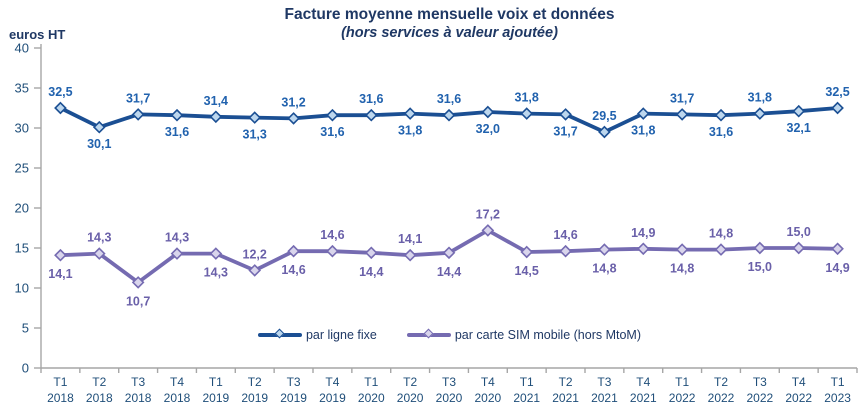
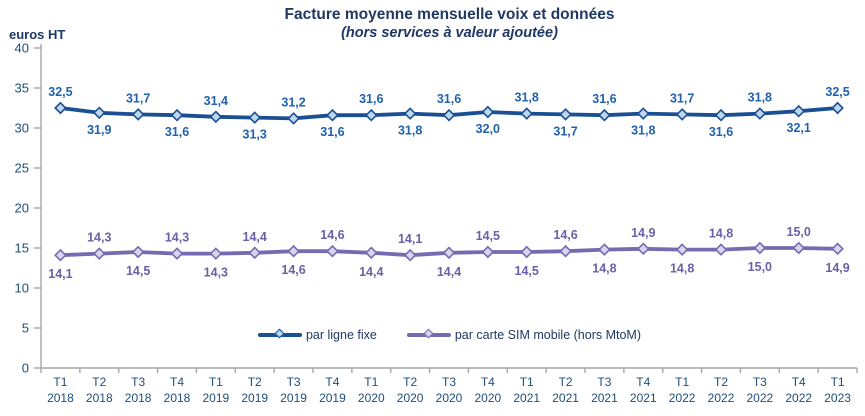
par ligne fixe/T2 2018: 30,1 -> 31,9
par carte SIM mobile (hors MtoM)/T3 2018: 10,7 -> 14,5
par carte SIM mobile (hors MtoM)/T2 2019: 12,2 -> 14,4
par carte SIM mobile (hors MtoM)/T4 2020: 17,2 -> 14,5
par ligne fixe/T3 2021: 29,5 -> 31,6
